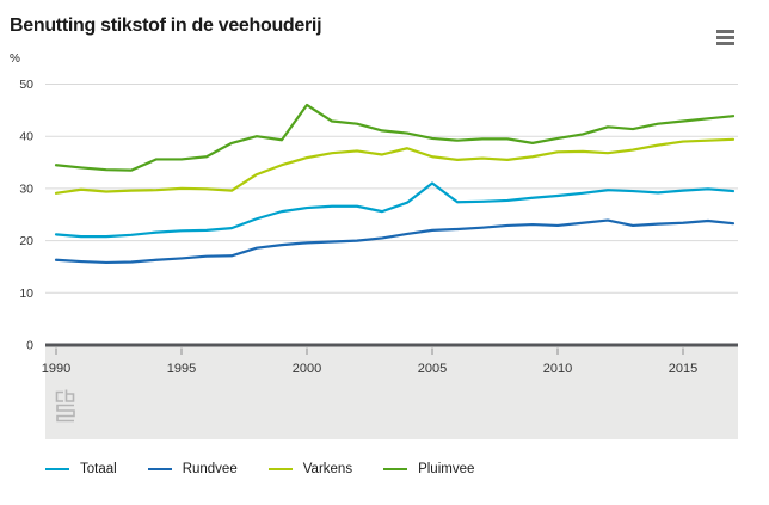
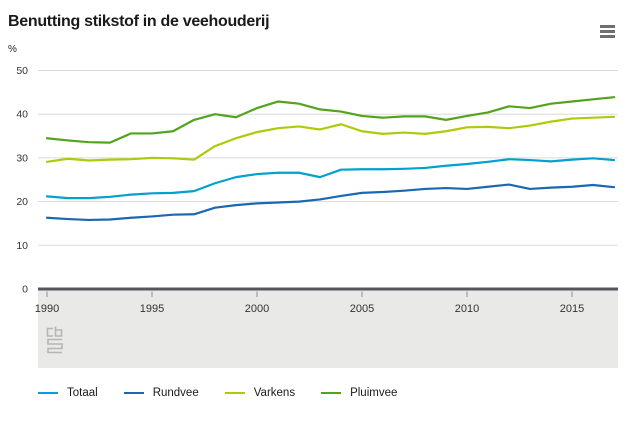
Pluimvee/2000: 46 -> 41
Totaal/2005: 31 -> 27
